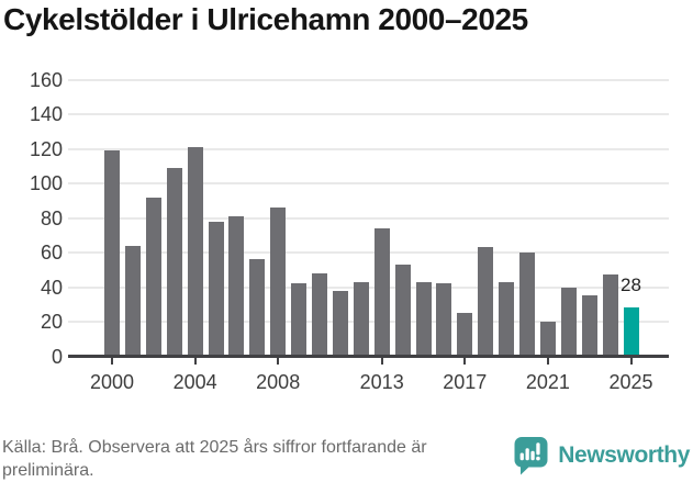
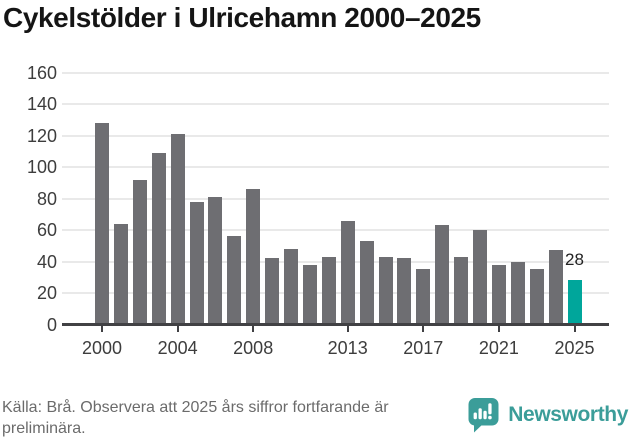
2000: 119 -> 128
2013: 74 -> 66
2017: 25 -> 35
2021: 20 -> 38
